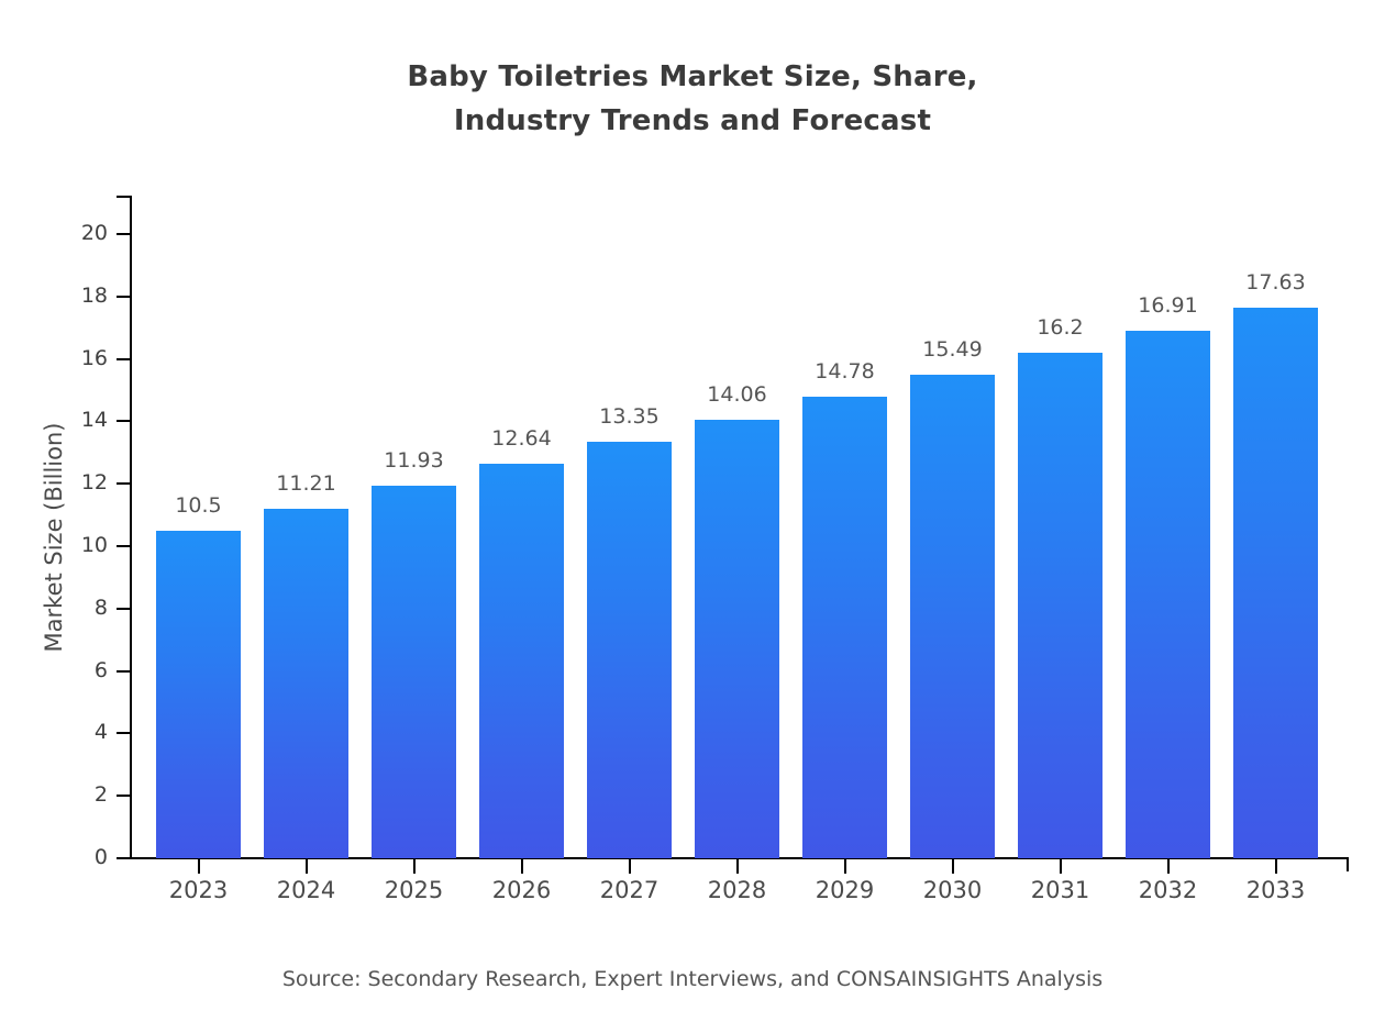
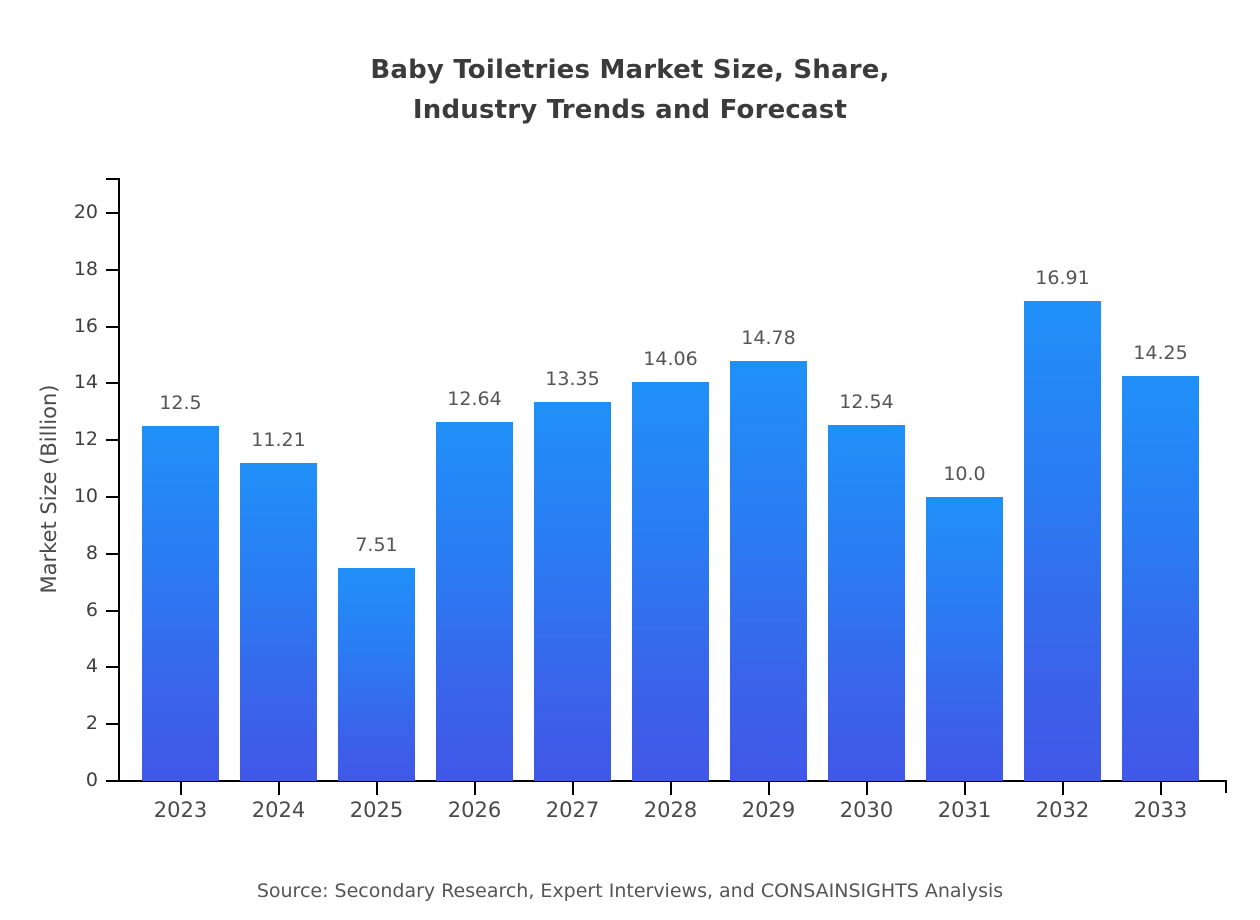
2023: 10.5 -> 12.5
2025: 11.93 -> 7.51
2030: 15.49 -> 12.54
2031: 16.2 -> 10.0
2033: 17.63 -> 14.25
